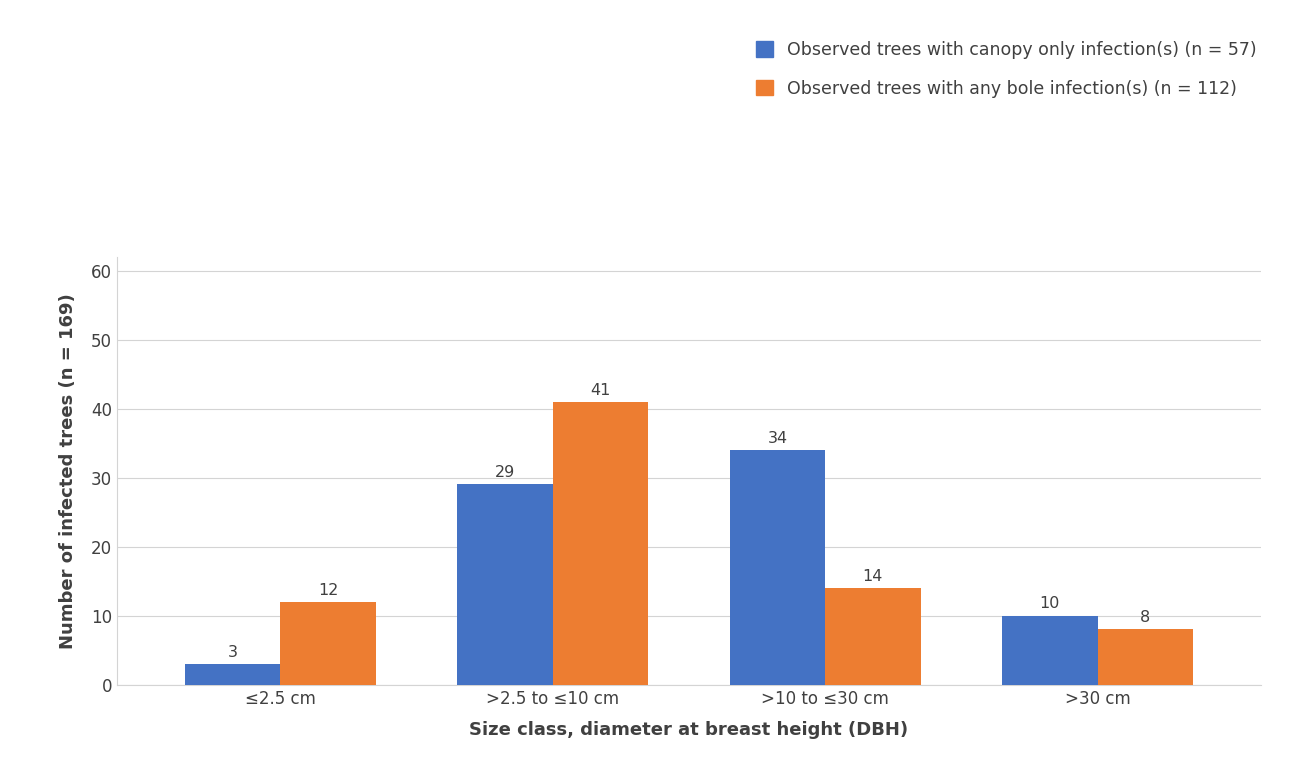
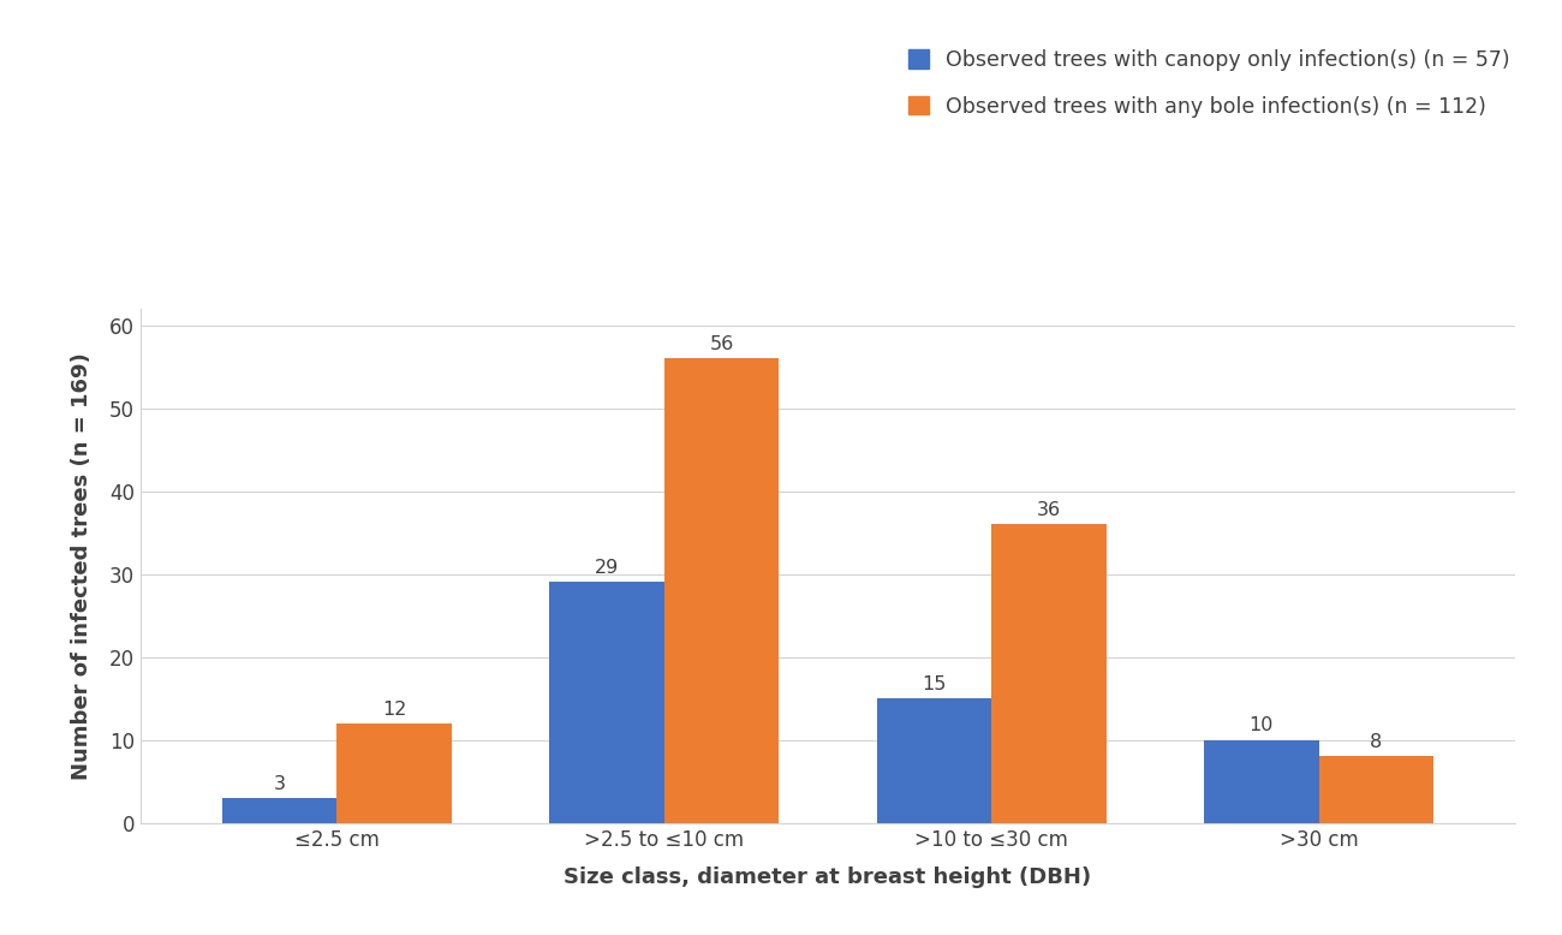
Observed trees with any bole infection(s) (n = 112)/>2.5 to ≤10 cm: 41 -> 56
Observed trees with canopy only infection(s) (n = 57)/>10 to ≤30 cm: 34 -> 15
Observed trees with any bole infection(s) (n = 112)/>10 to ≤30 cm: 14 -> 36
